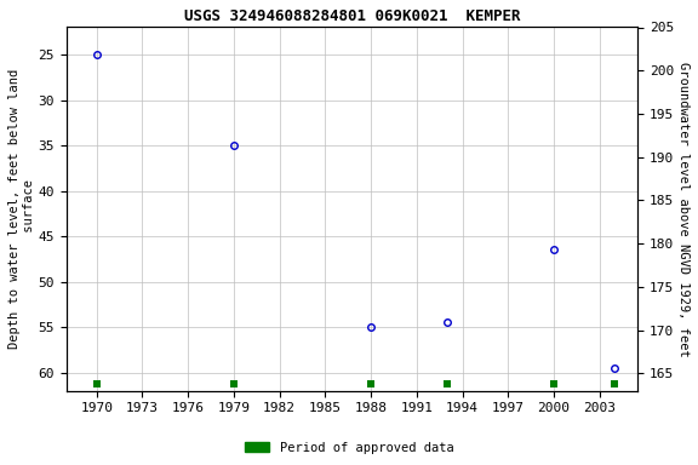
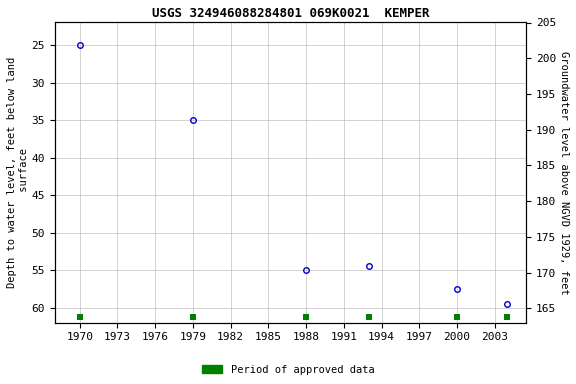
2000: 46.4 -> 57.5
